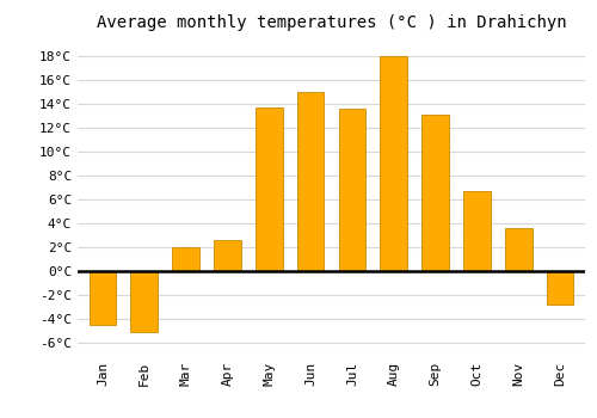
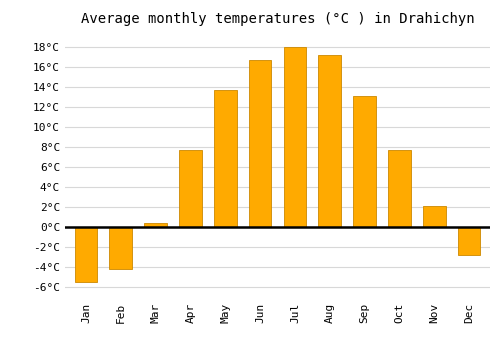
Jan: -4.5°C -> -5.5°C
Feb: -5.1°C -> -4.2°C
Mar: 2.0°C -> 0.4°C
Apr: 2.6°C -> 7.7°C
Jun: 15.0°C -> 16.7°C
Jul: 13.6°C -> 18.0°C
Aug: 18.0°C -> 17.2°C
Oct: 6.7°C -> 7.7°C
Nov: 3.6°C -> 2.1°C
